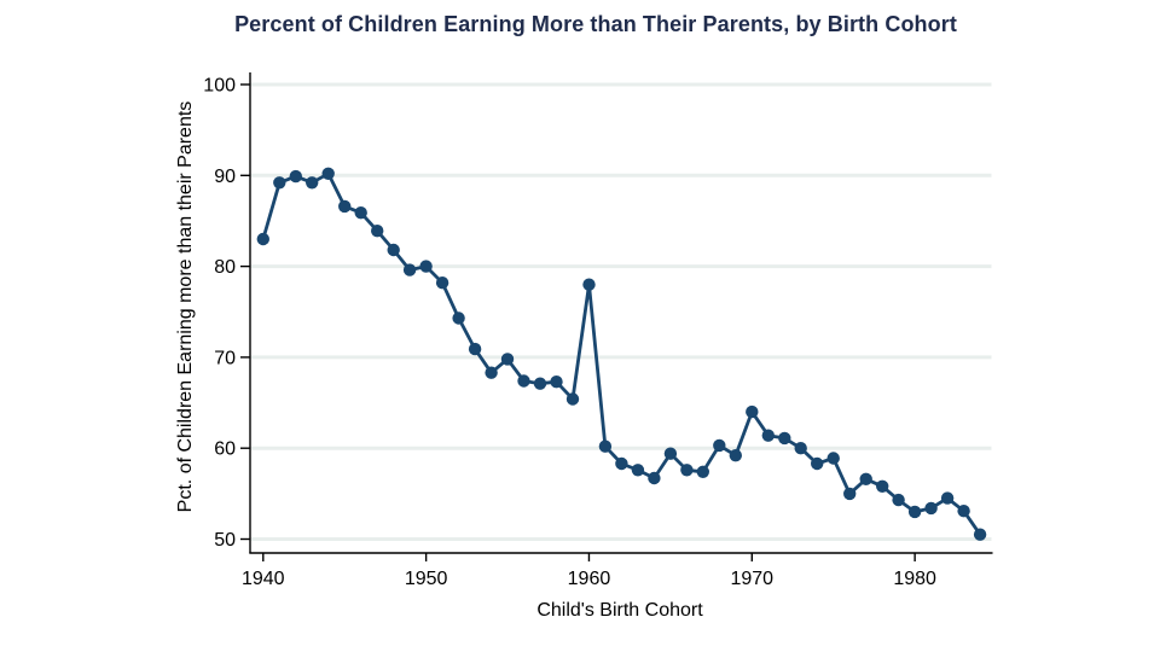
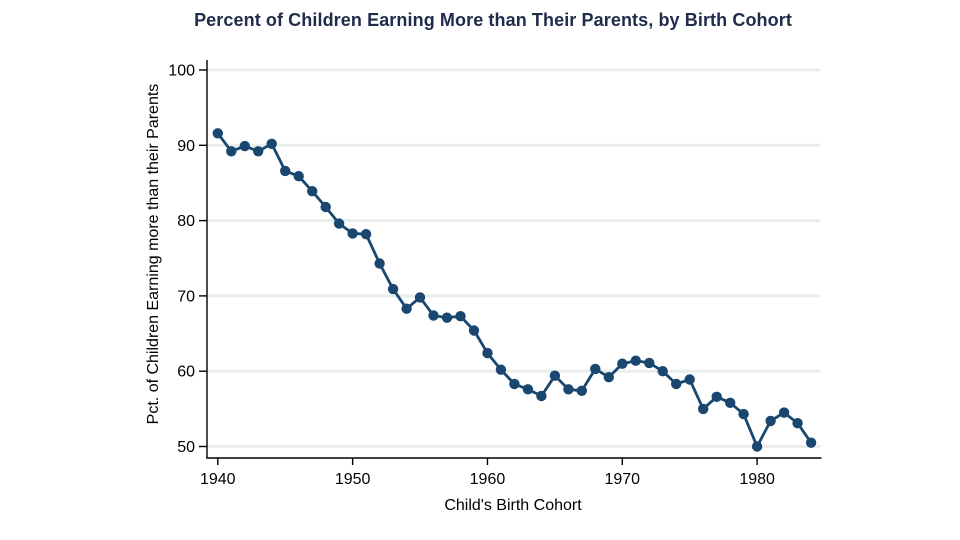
1940: 83 -> 92
1950: 80 -> 78
1960: 78 -> 62
1970: 64 -> 61
1980: 53 -> 50
